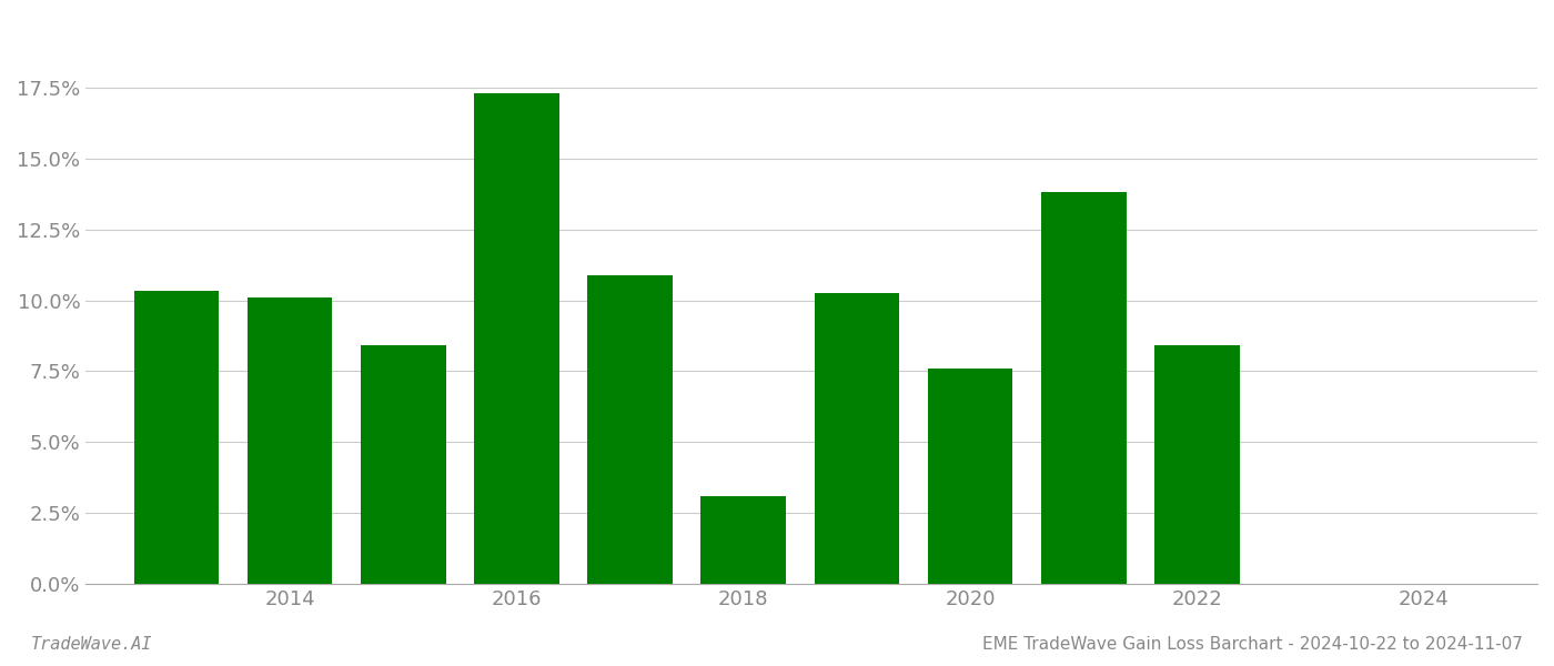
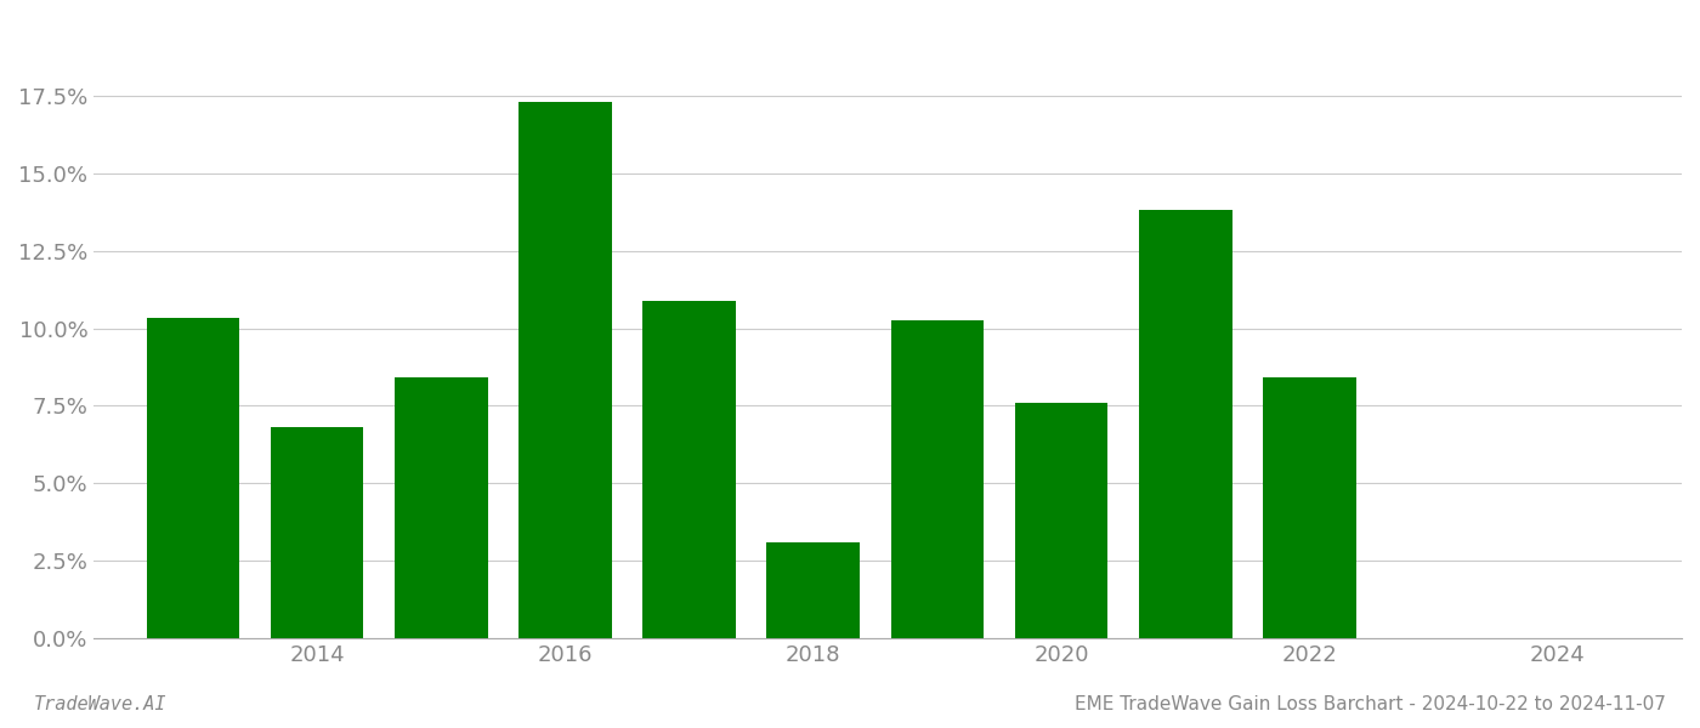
2014: 10.10% -> 6.80%
